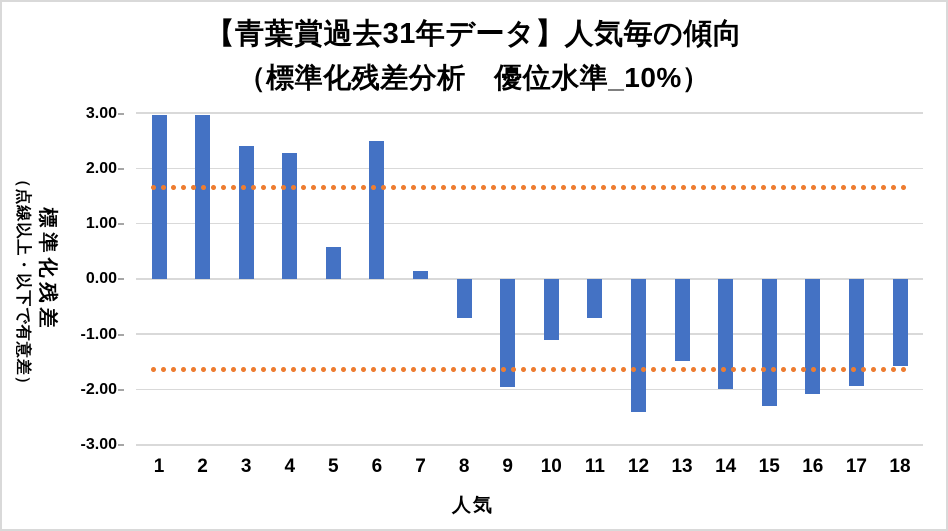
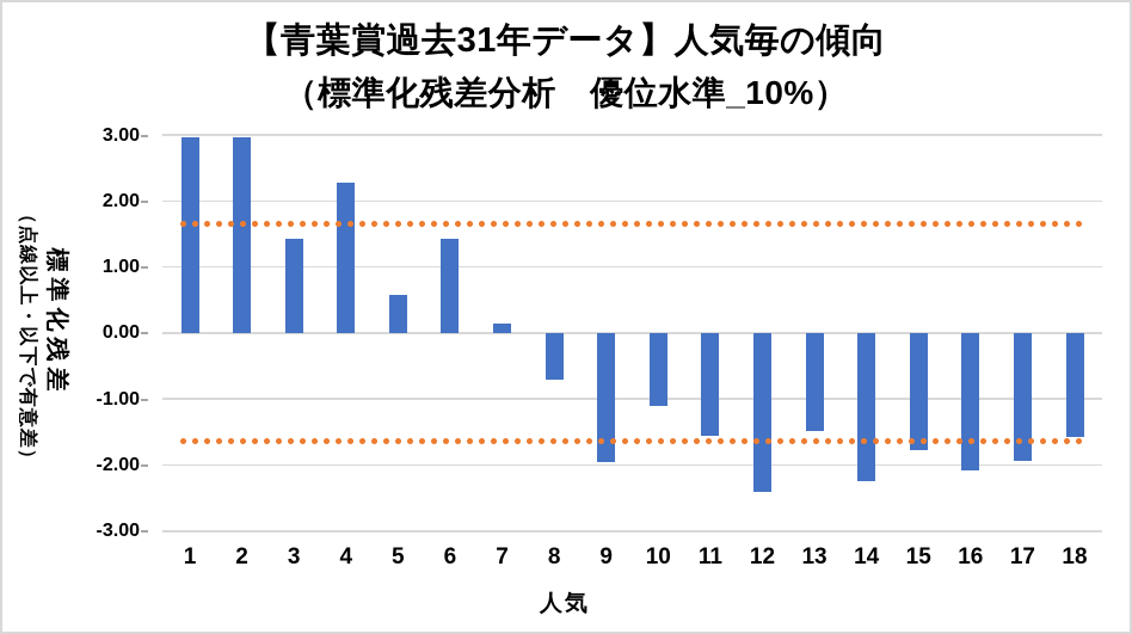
3: 2.4 -> 1.4
6: 2.5 -> 1.4
11: -0.7 -> -1.6
14: -2.0 -> -2.2
15: -2.3 -> -1.8
